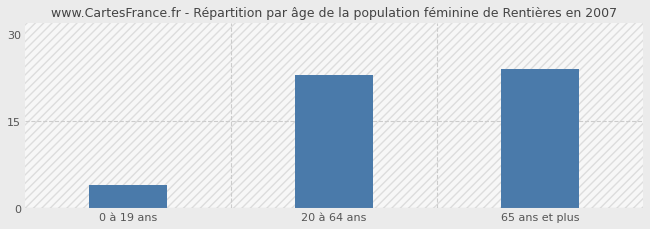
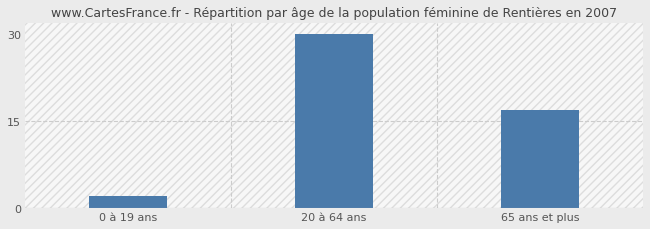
0 à 19 ans: 4 -> 2
20 à 64 ans: 23 -> 30
65 ans et plus: 24 -> 17
